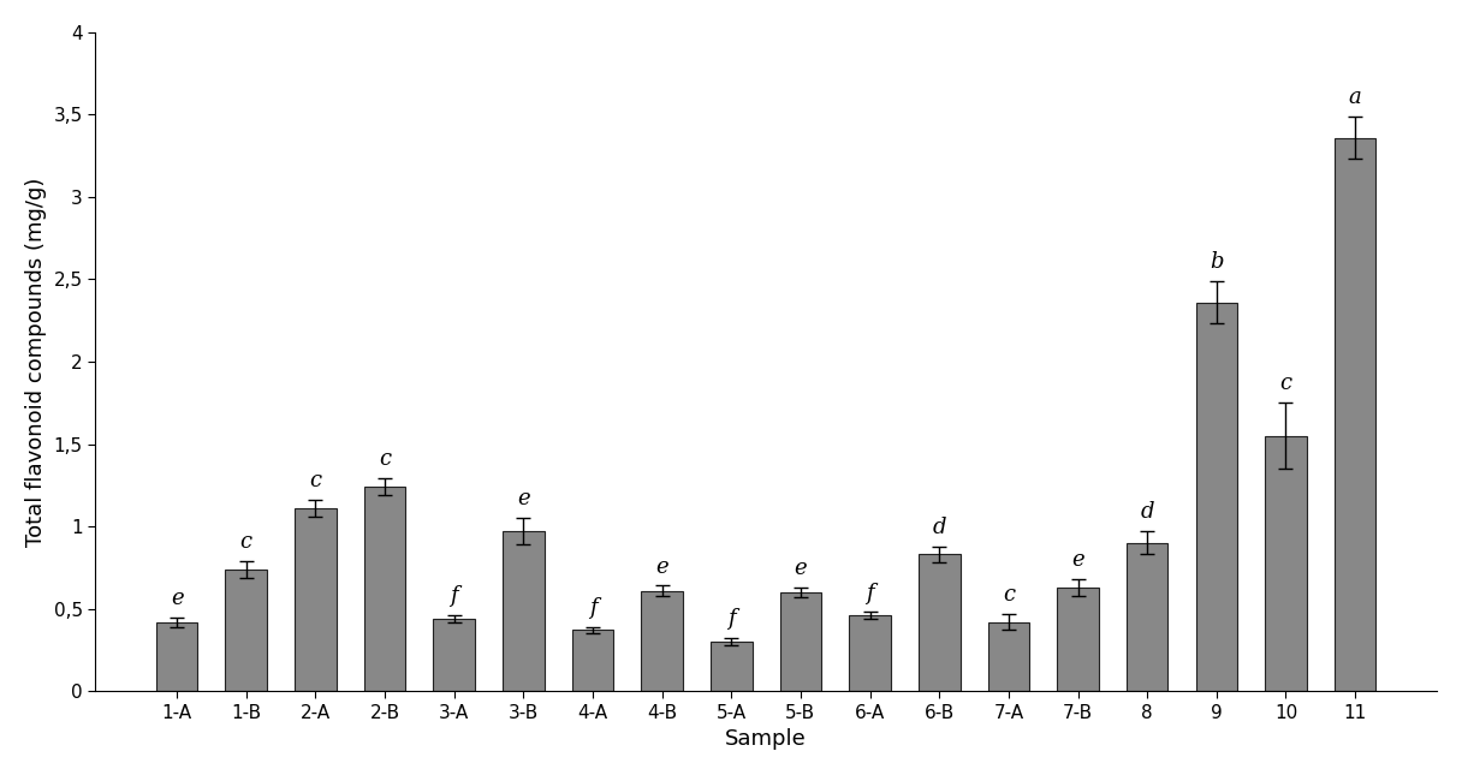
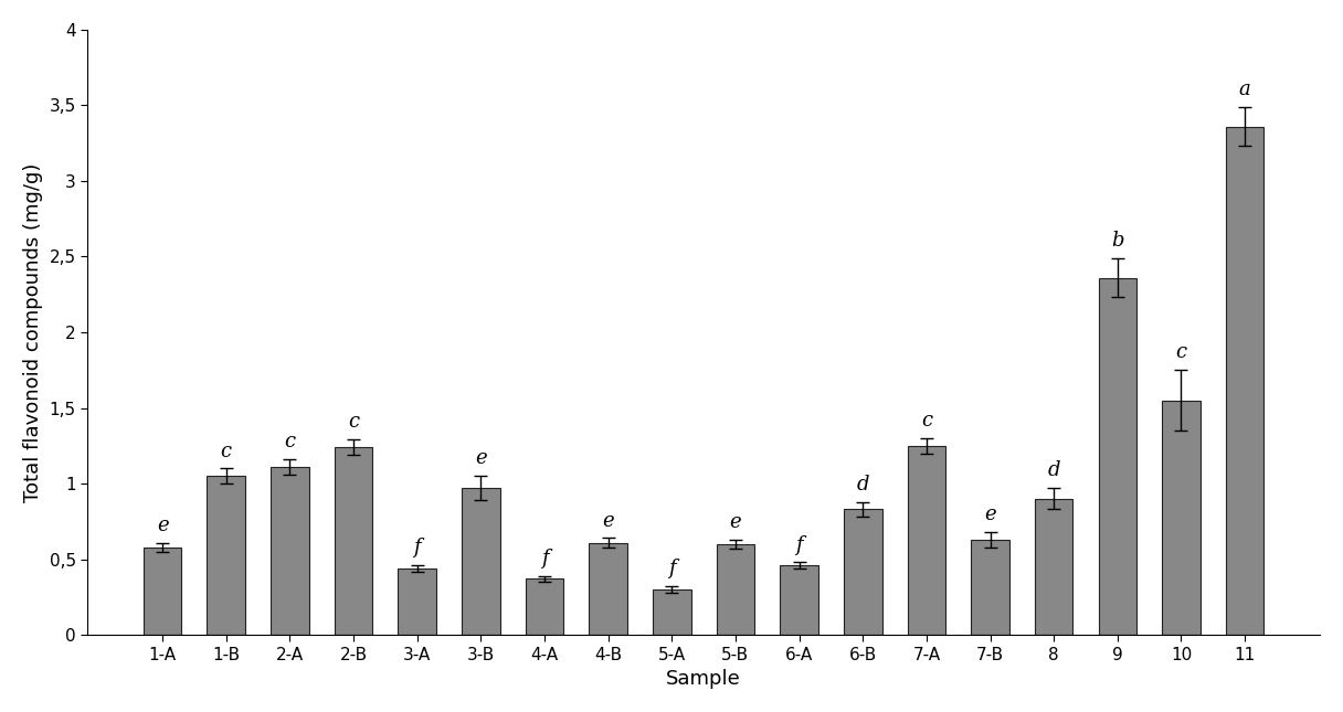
1-A: 0,42 -> 0,58
1-B: 0,74 -> 1,05
7-A: 0,42 -> 1,25
